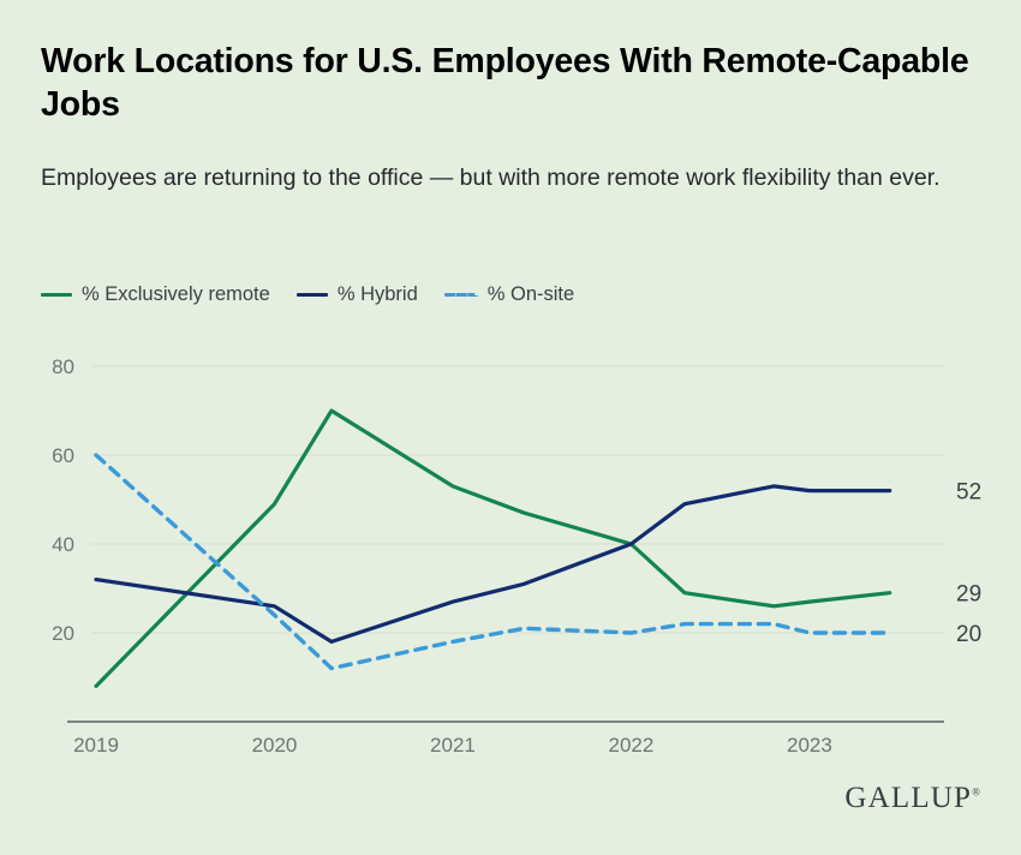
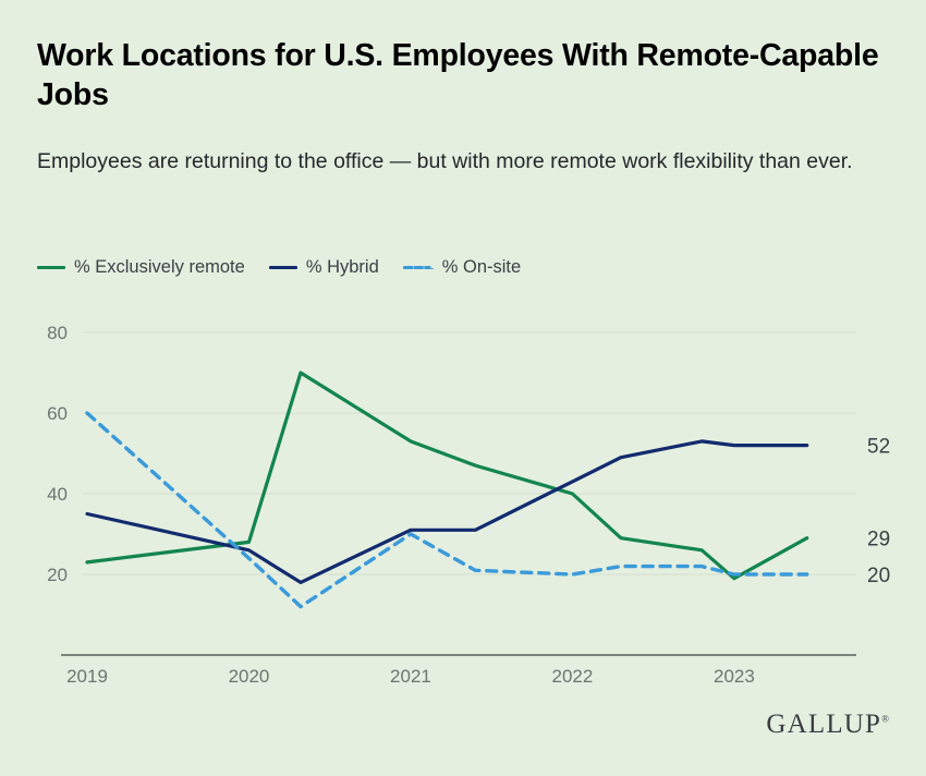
% Exclusively remote/2019: 8 -> 23
% Hybrid/2019: 32 -> 35
% Exclusively remote/2020: 49 -> 28
% Hybrid/2021: 27 -> 31
% On-site/2021: 18 -> 30
% Hybrid/2022: 40 -> 43
% Exclusively remote/2023: 27 -> 19
